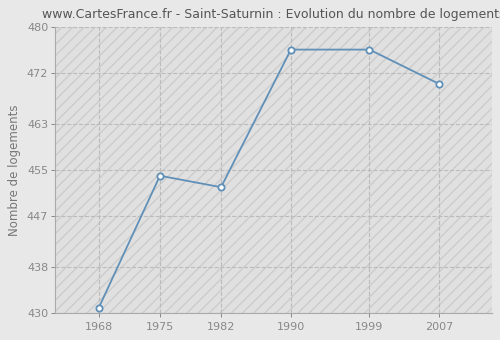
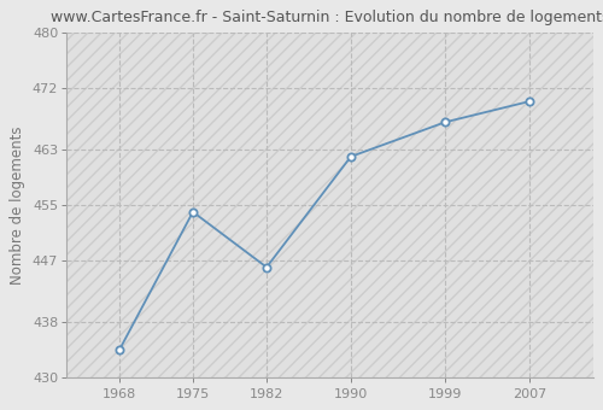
1968: 431 -> 434
1982: 452 -> 446
1990: 476 -> 462
1999: 476 -> 467
